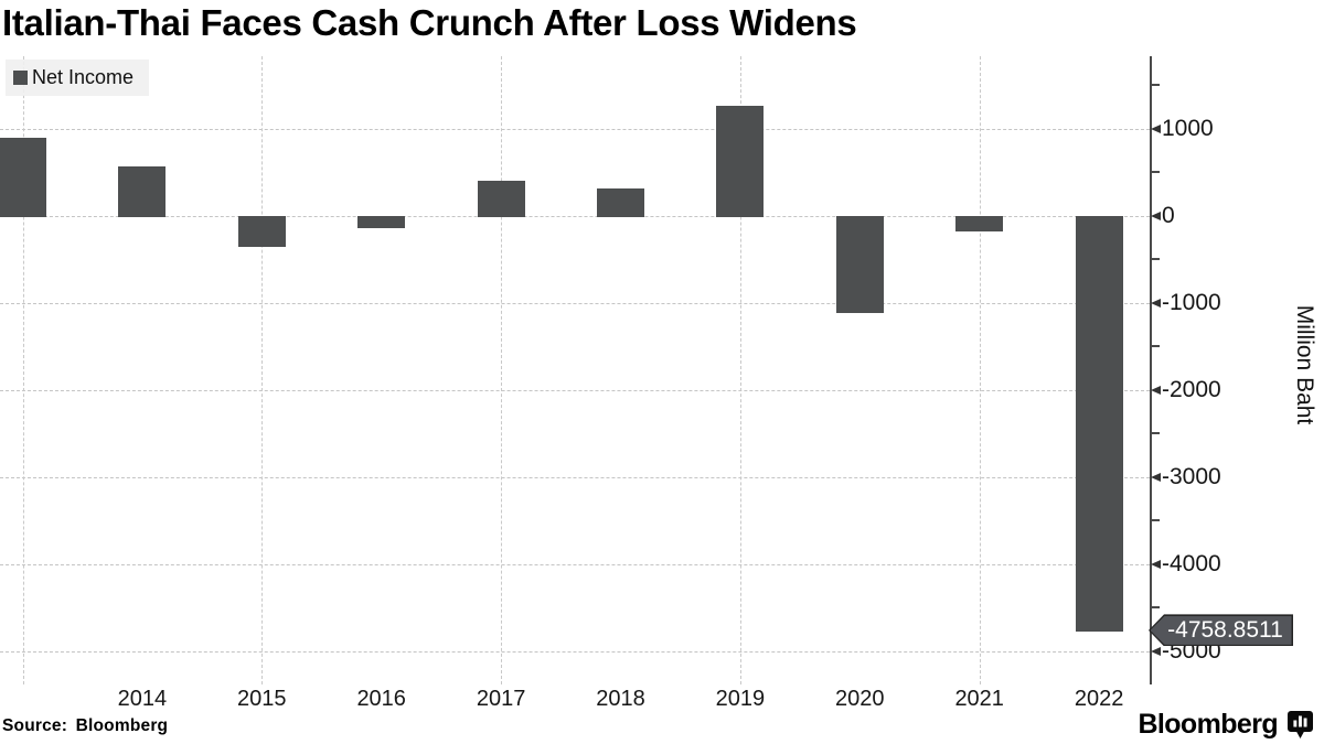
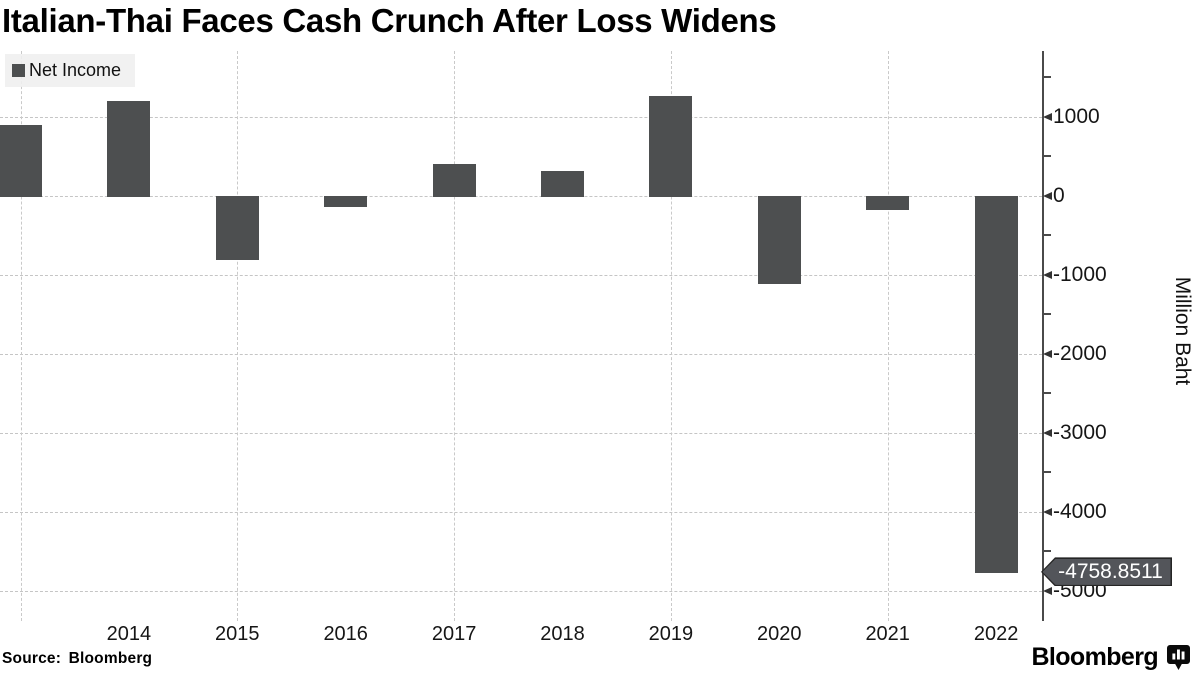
2014: 600 -> 1200
2015: -300 -> -800
